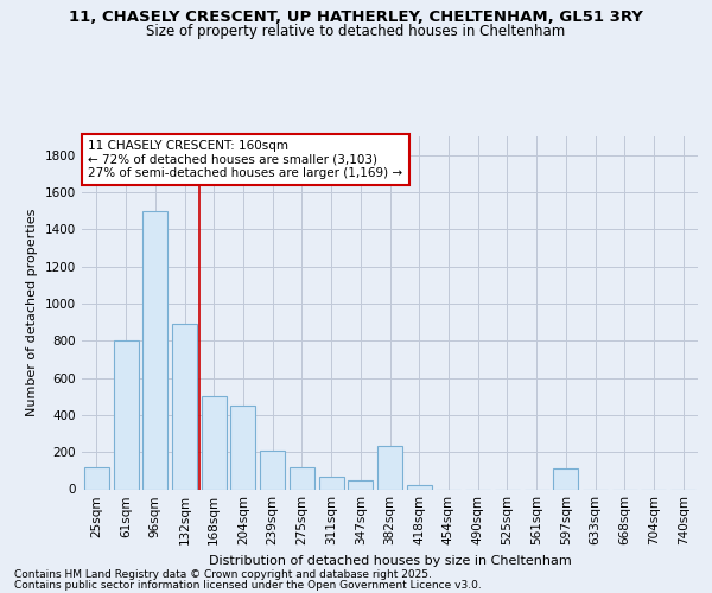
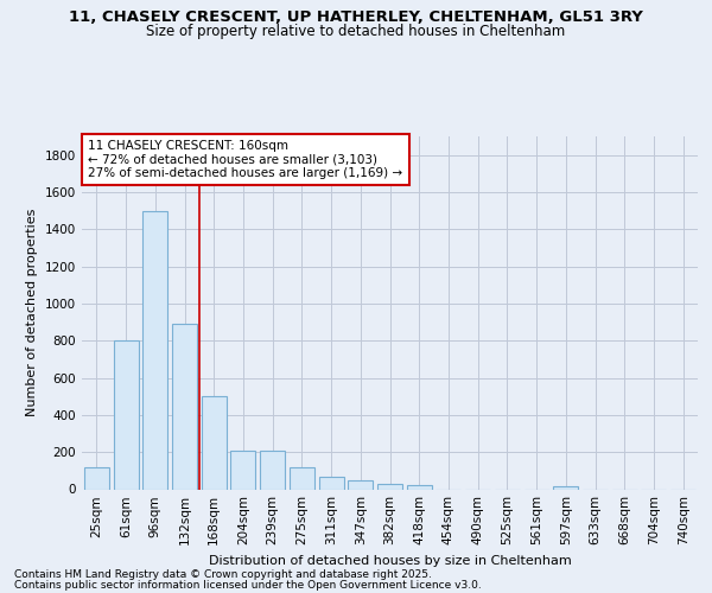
204sqm: 450 -> 210
382sqm: 230 -> 30
597sqm: 110 -> 10
